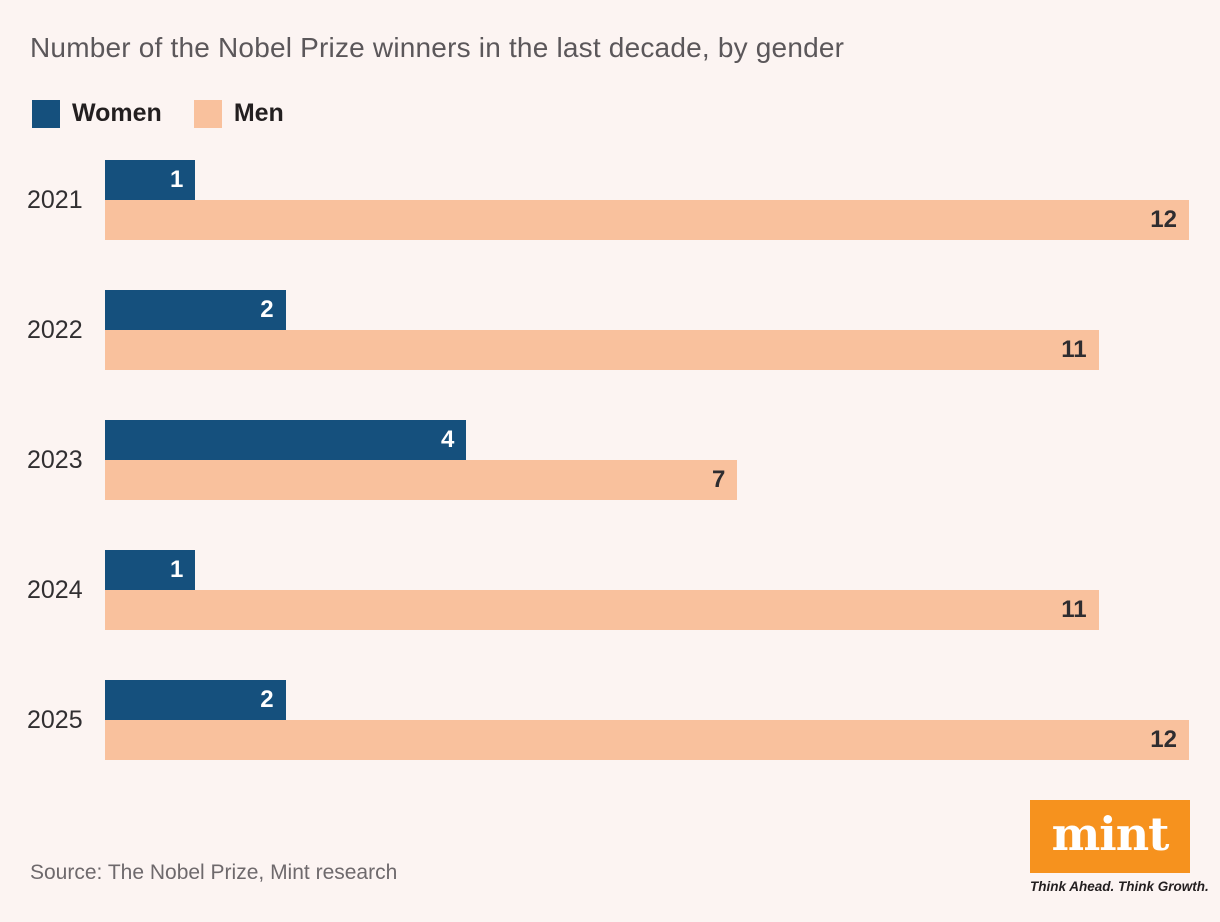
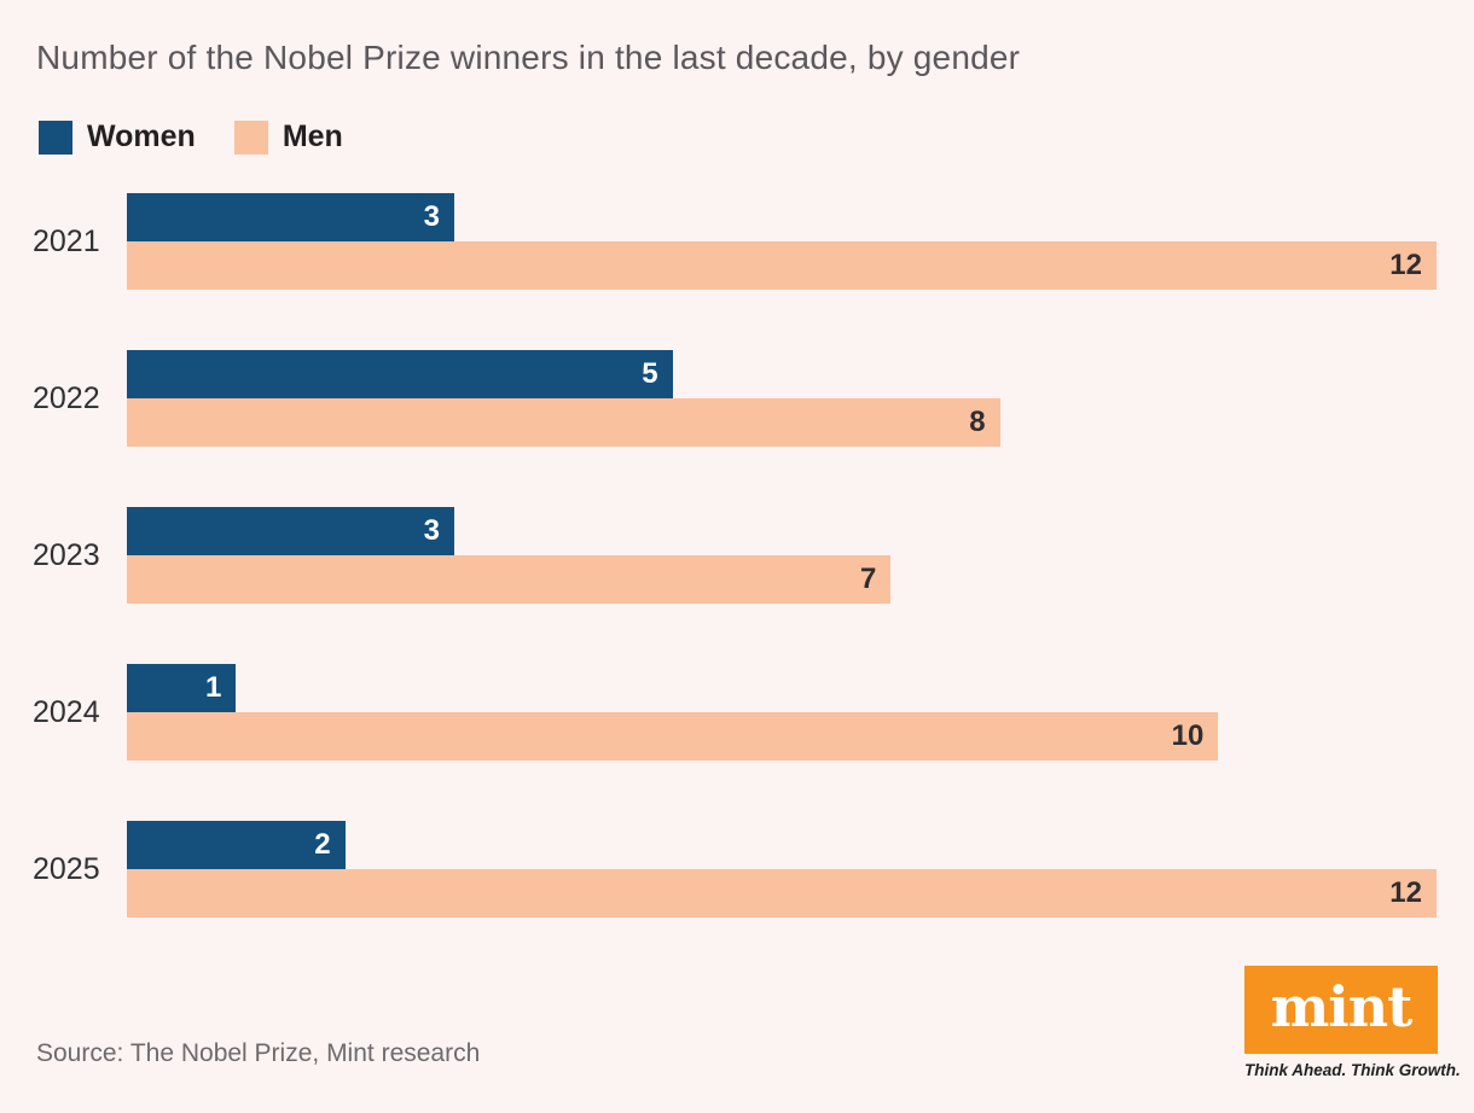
Women/2021: 1 -> 3
Women/2022: 2 -> 5
Men/2022: 11 -> 8
Women/2023: 4 -> 3
Men/2024: 11 -> 10
